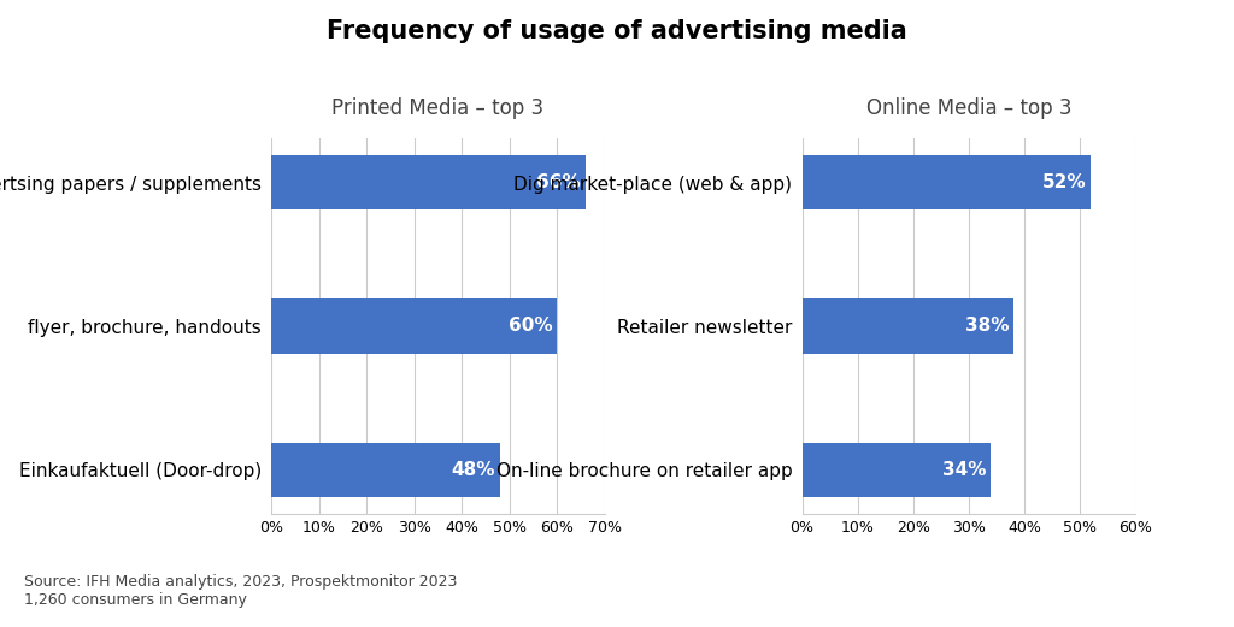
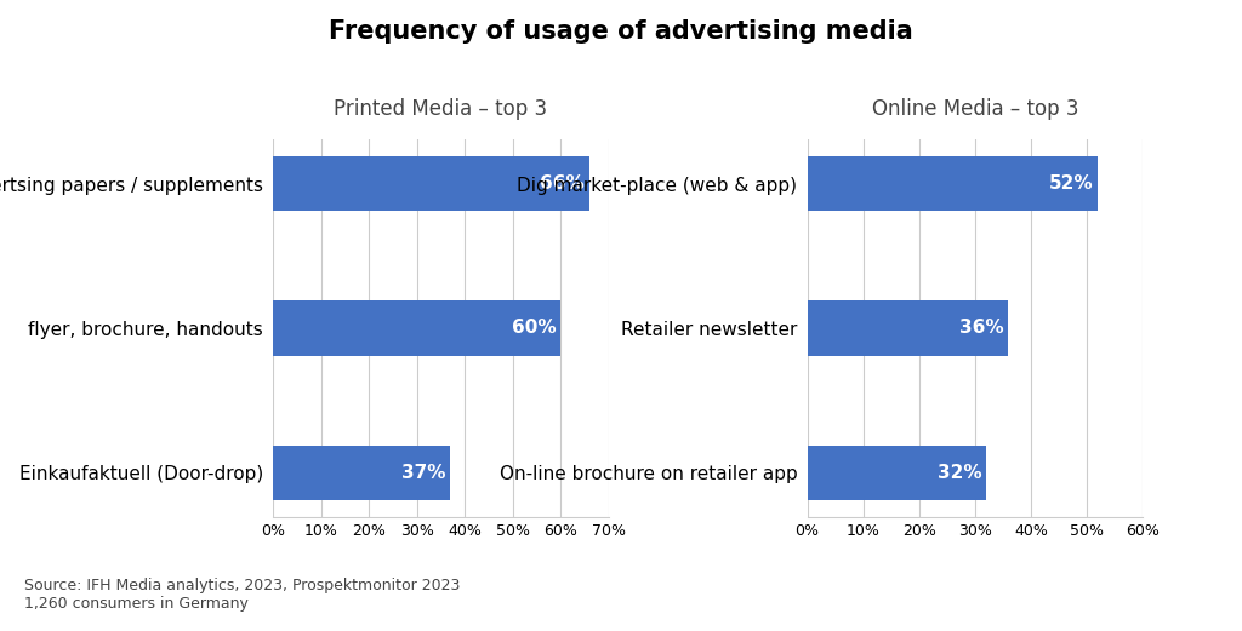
Printed Media – top 3/Einkaufaktuell (Door-drop): 48% -> 37%
Online Media – top 3/Retailer newsletter: 38% -> 36%
Online Media – top 3/On-line brochure on retailer app: 34% -> 32%
